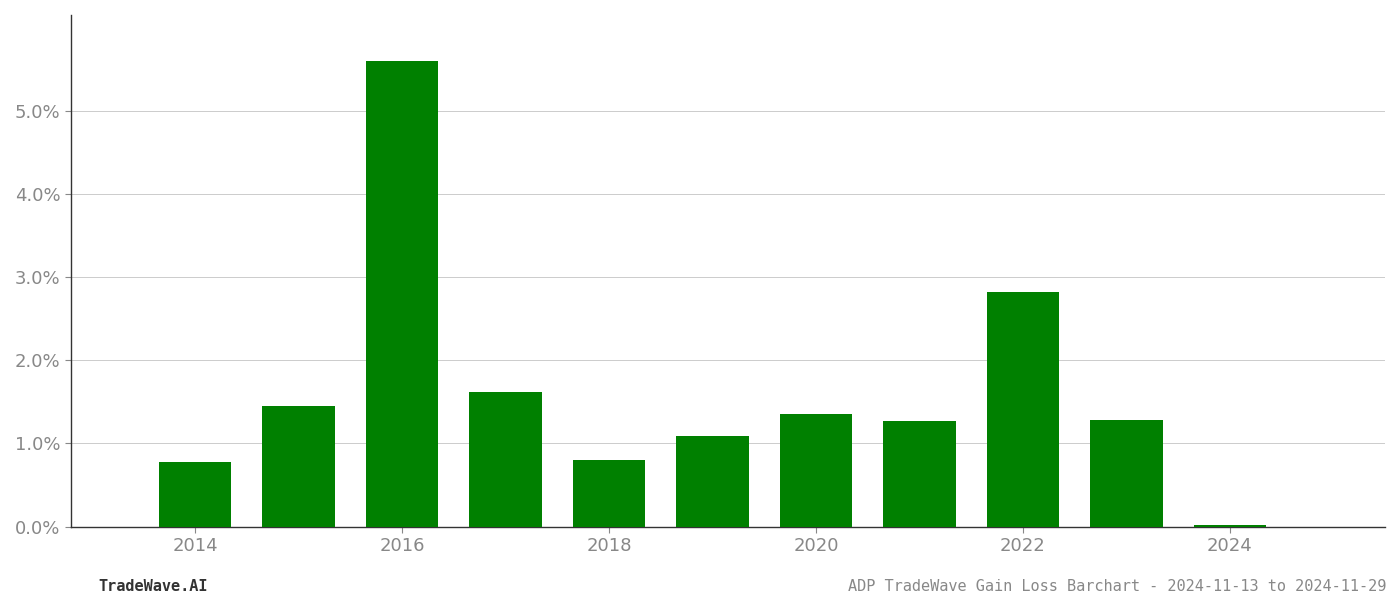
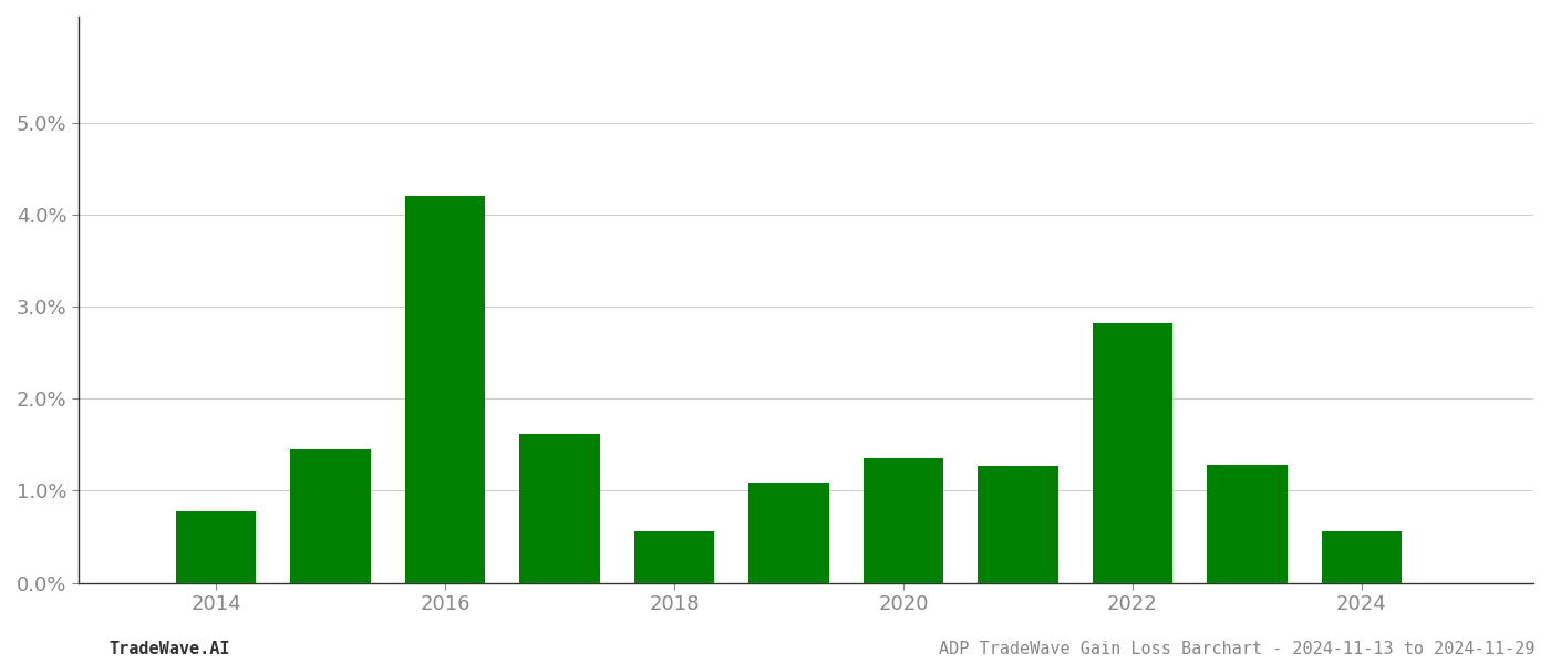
2016: 5.60% -> 4.20%
2018: 0.80% -> 0.56%
2024: 0.02% -> 0.56%
